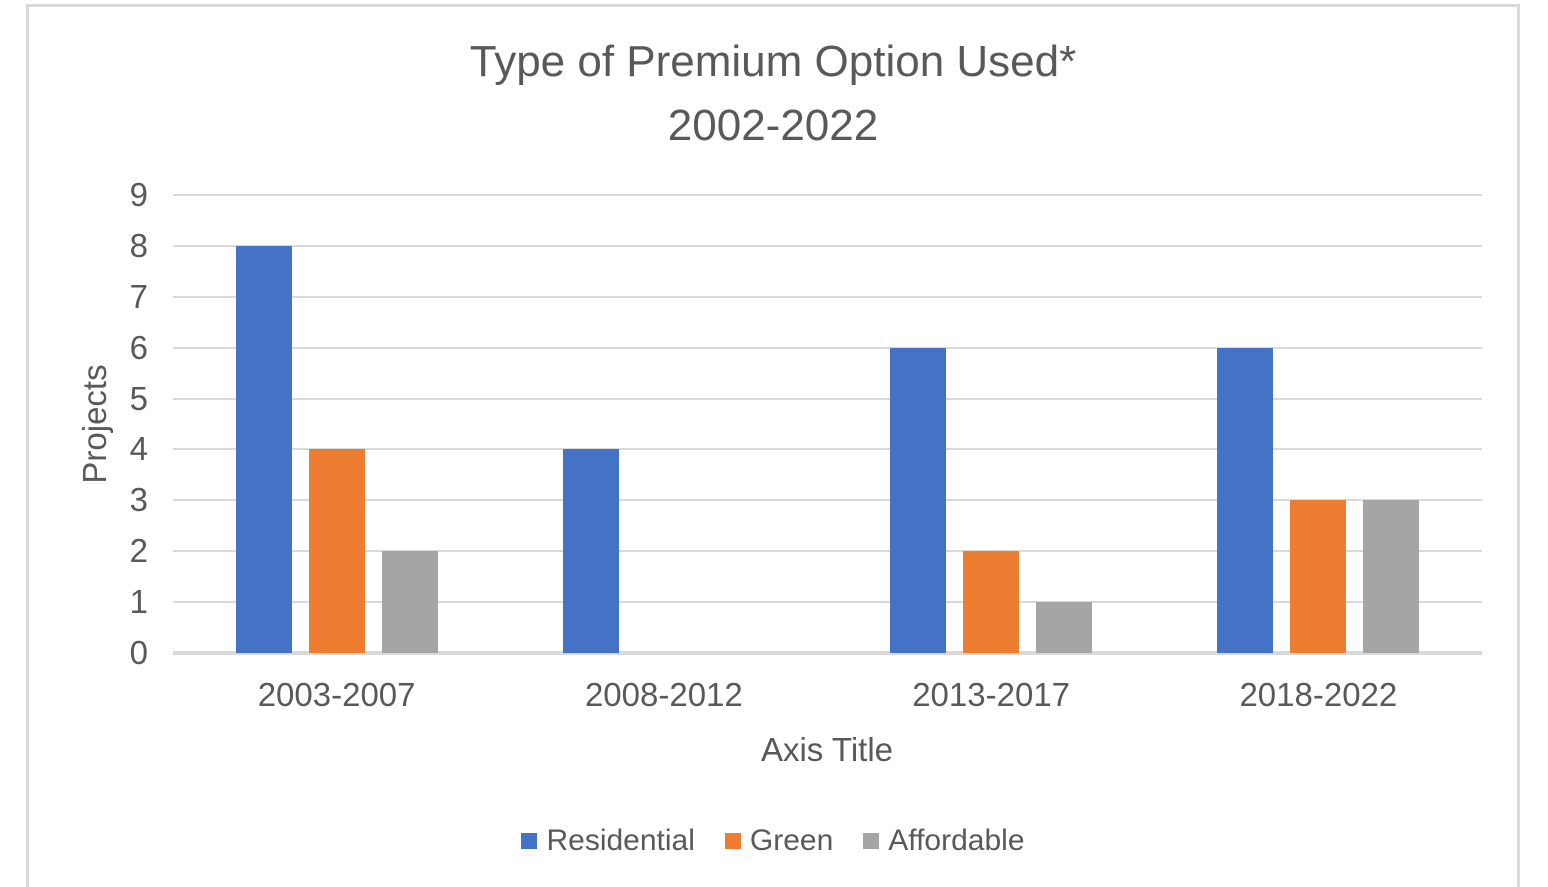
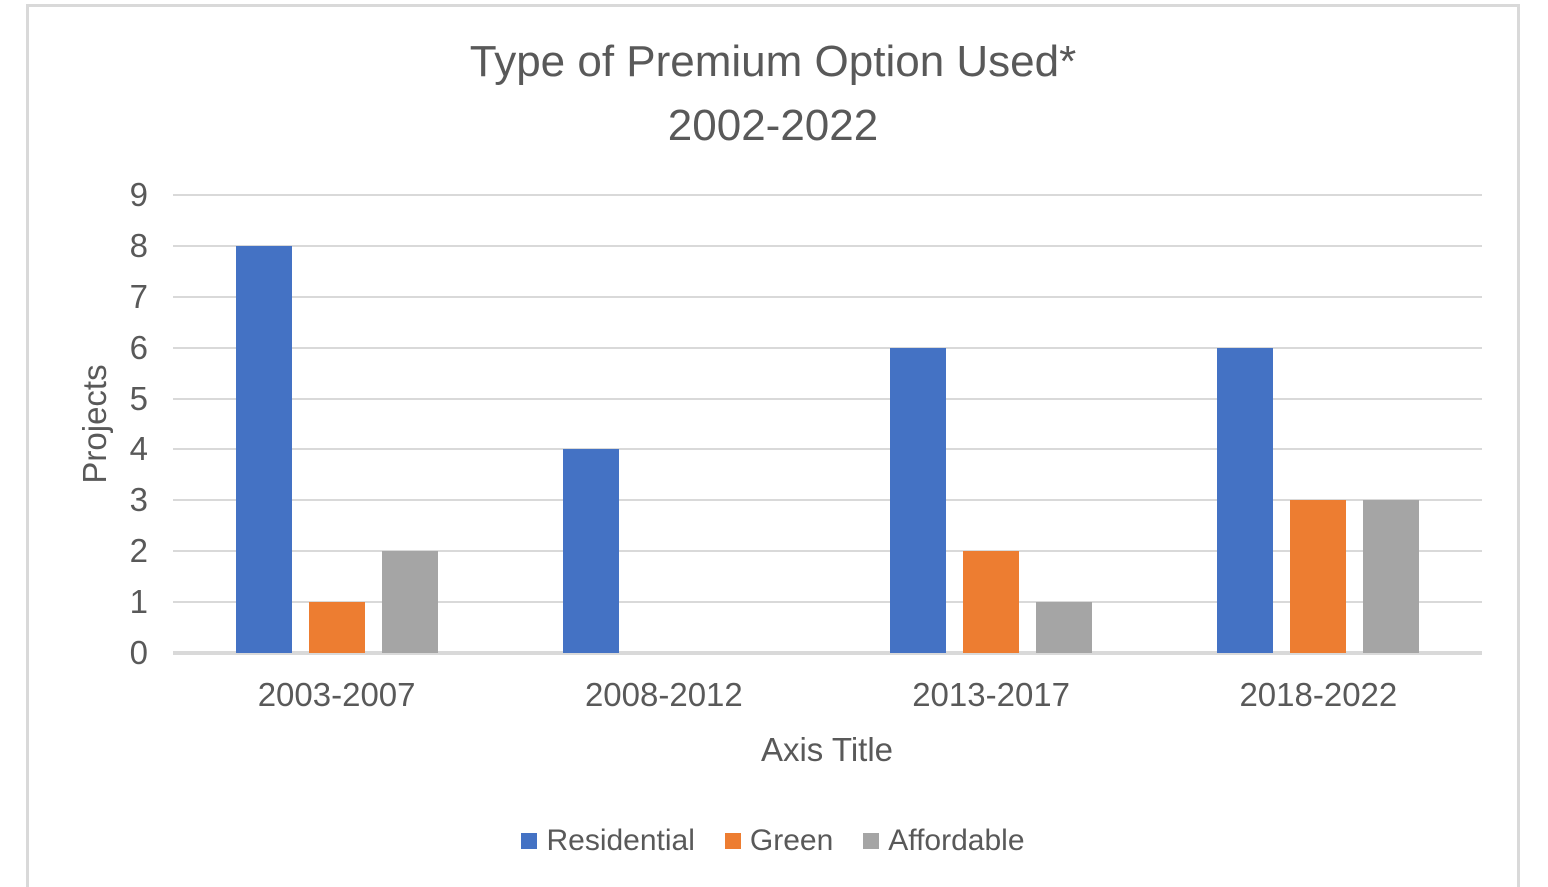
Green/2003-2007: 4 -> 1
